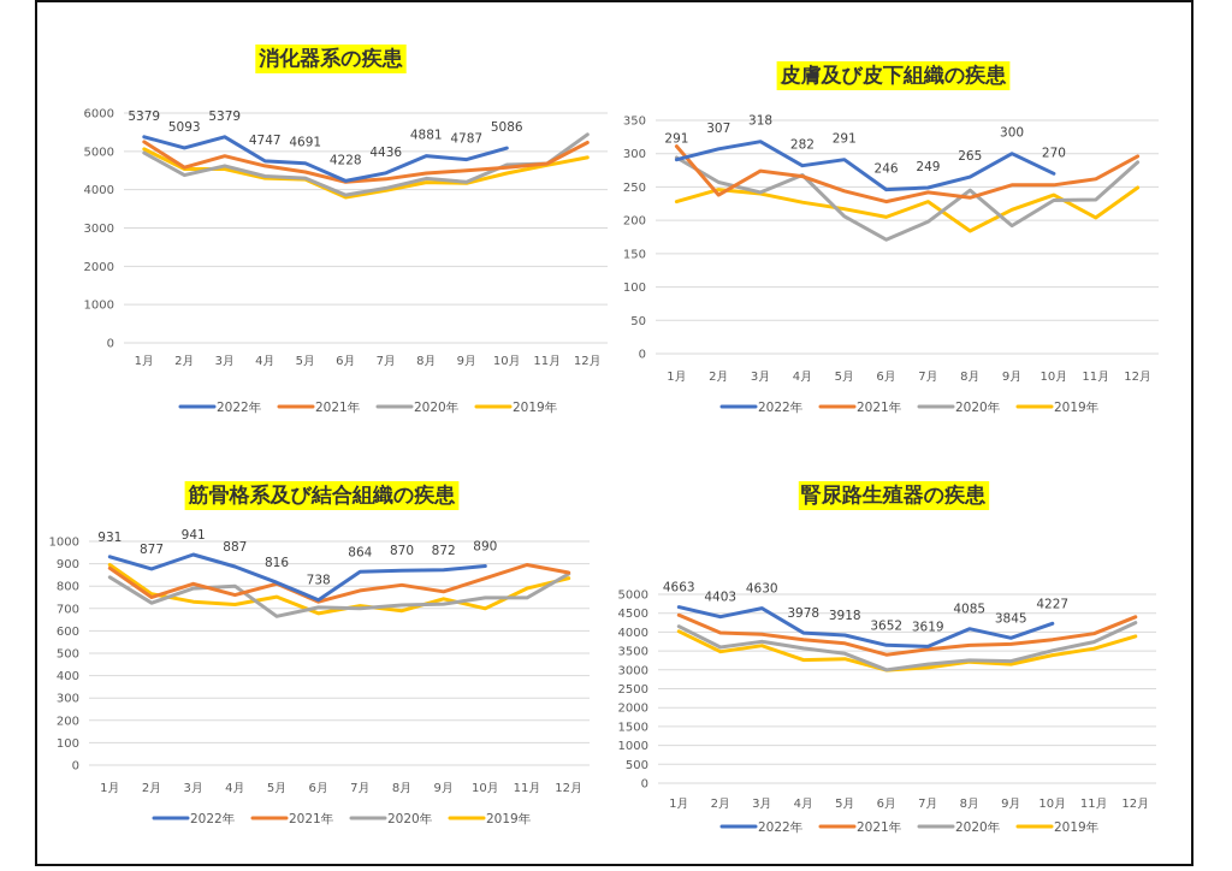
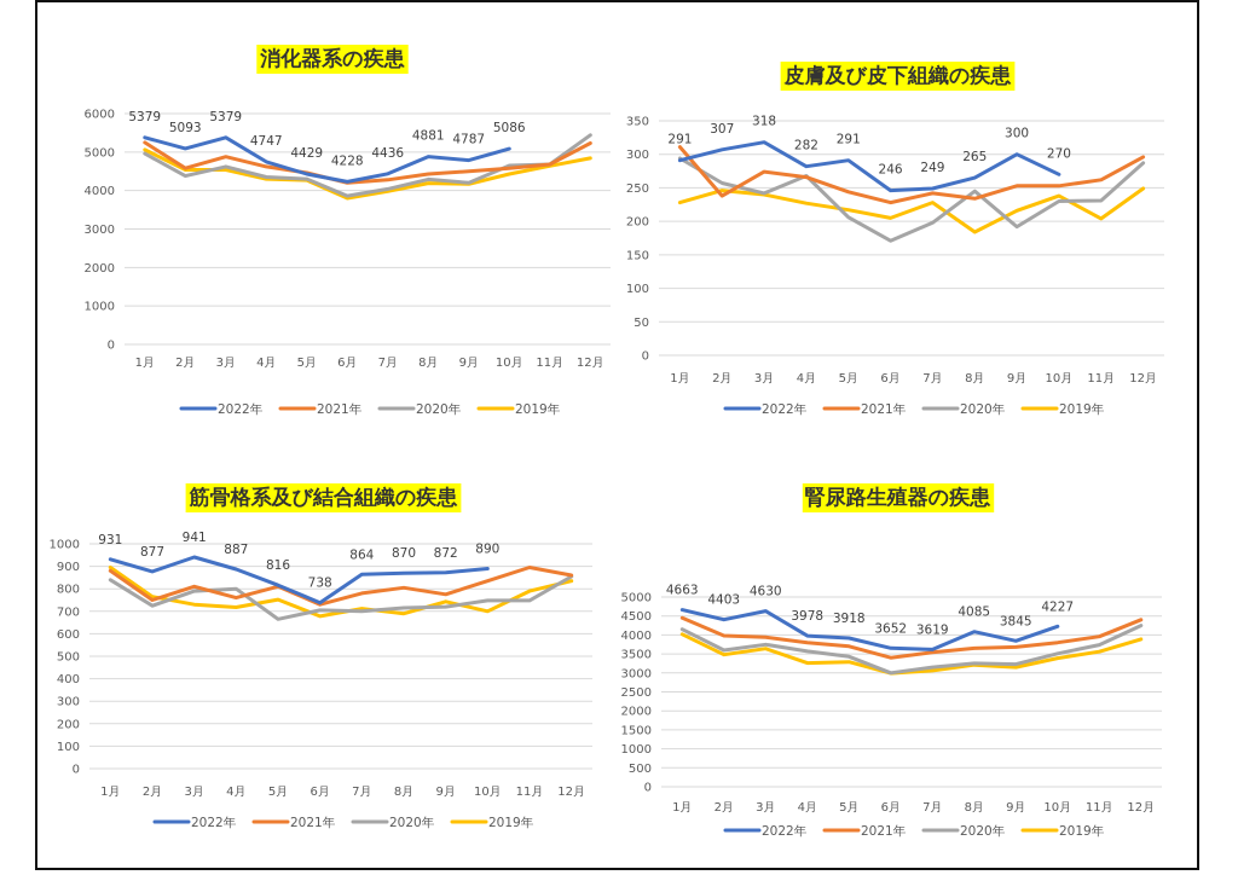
消化器系の疾患/2022年/5月: 4691 -> 4429
